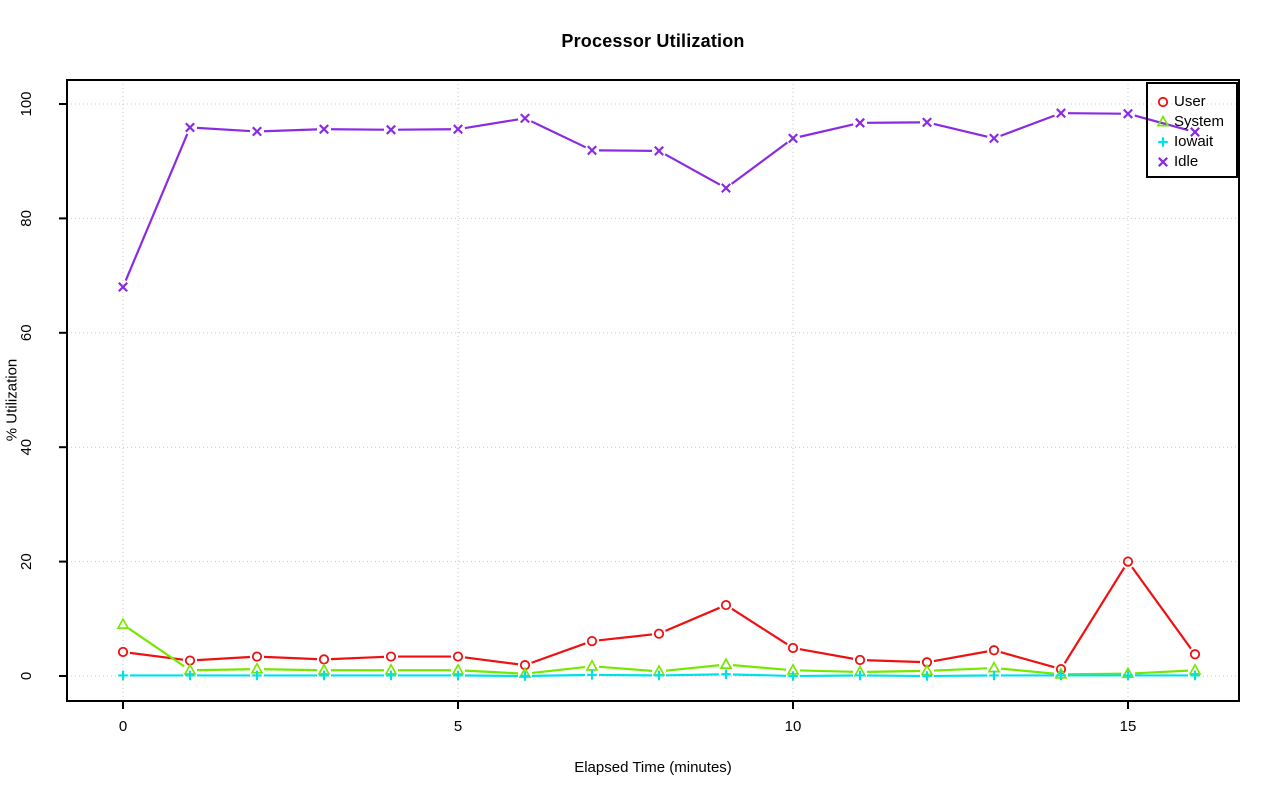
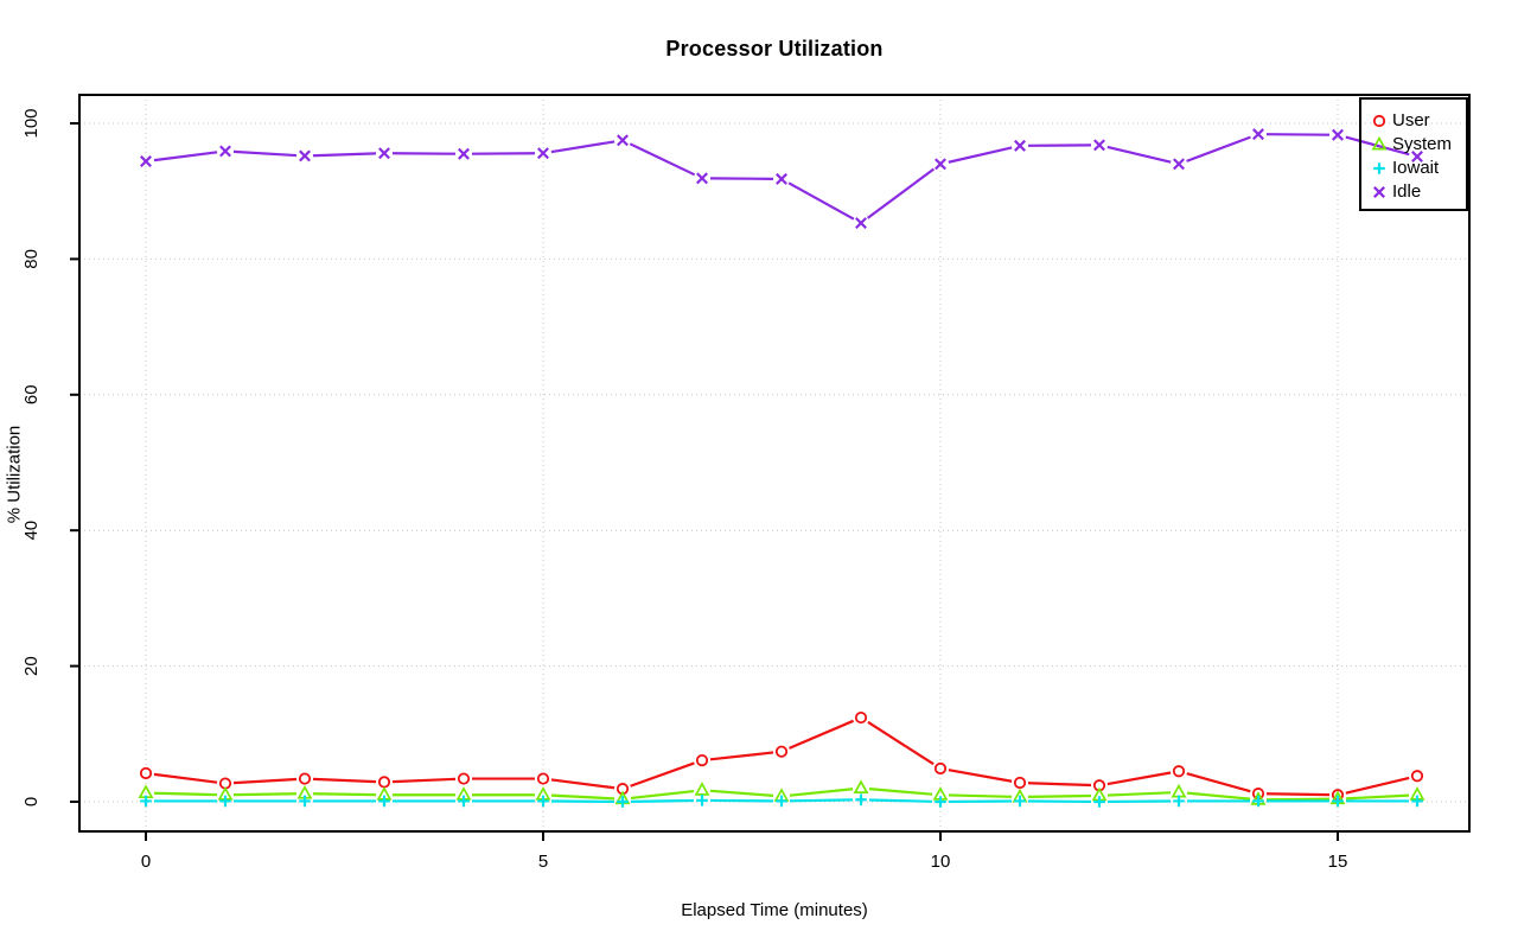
System/0: 9 -> 1
Idle/0: 68 -> 94
User/15: 20 -> 1
